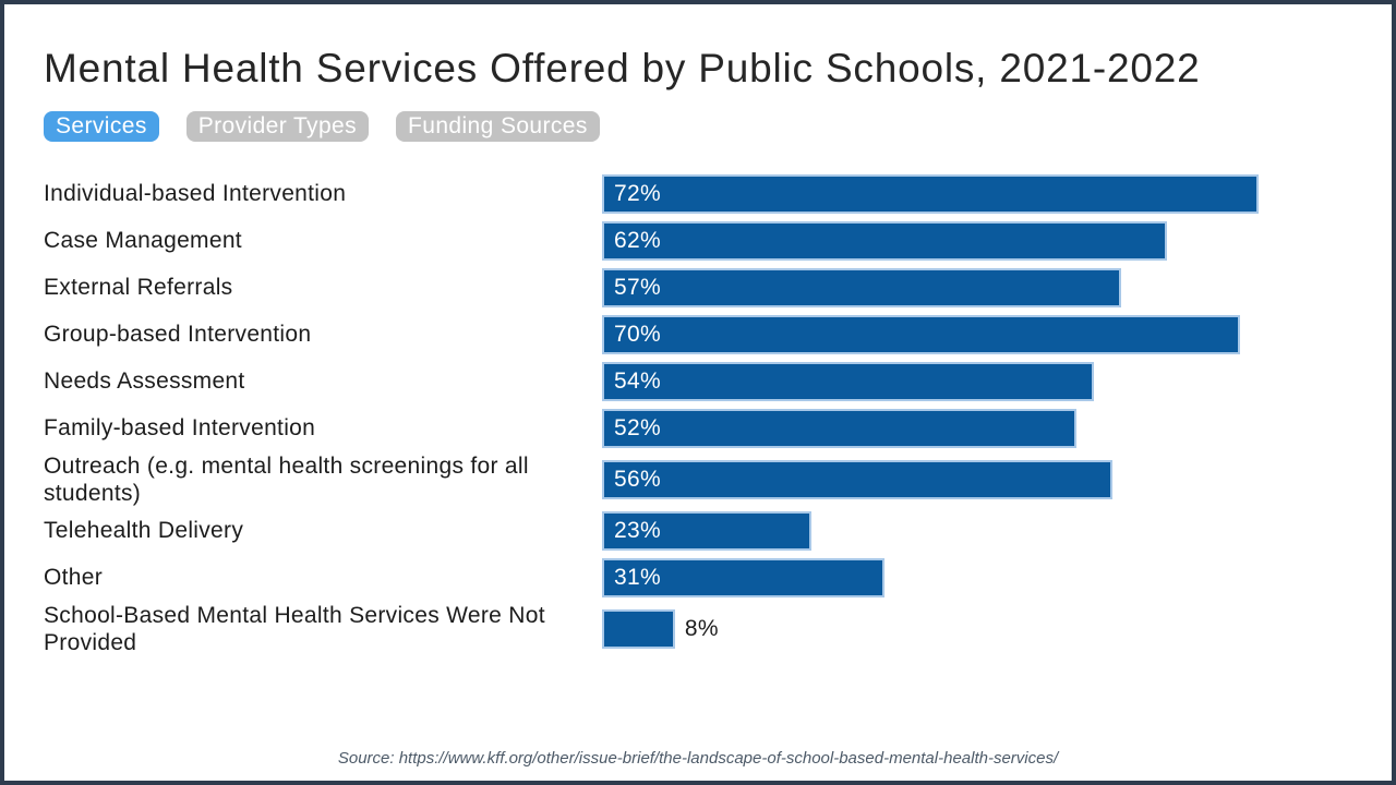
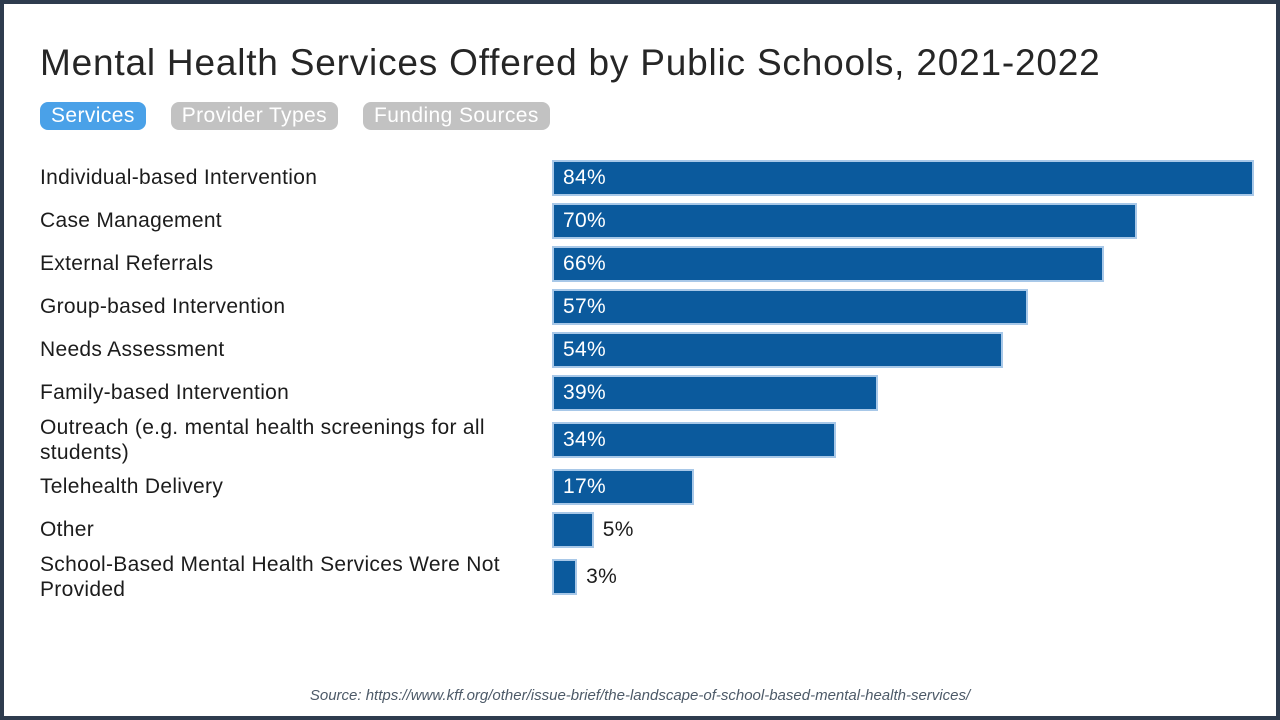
Individual-based Intervention: 72% -> 84%
Case Management: 62% -> 70%
External Referrals: 57% -> 66%
Group-based Intervention: 70% -> 57%
Family-based Intervention: 52% -> 39%
Outreach (e.g. mental health screenings for all students): 56% -> 34%
Telehealth Delivery: 23% -> 17%
Other: 31% -> 5%
School-Based Mental Health Services Were Not Provided: 8% -> 3%
